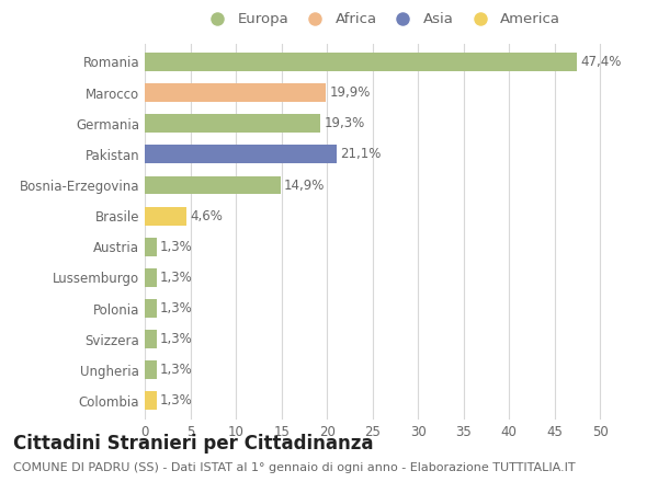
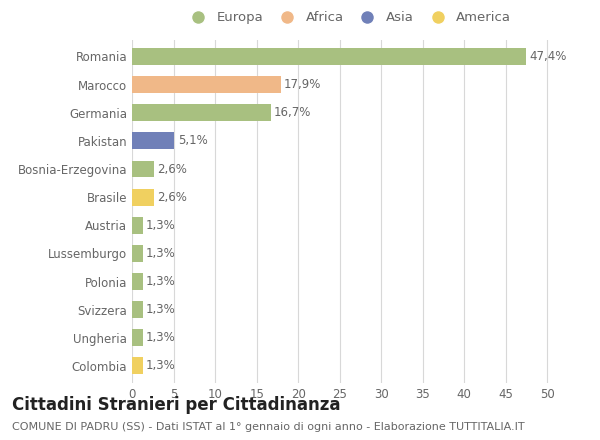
Marocco: 19,9% -> 17,9%
Germania: 19,3% -> 16,7%
Pakistan: 21,1% -> 5,1%
Bosnia-Erzegovina: 14,9% -> 2,6%
Brasile: 4,6% -> 2,6%
